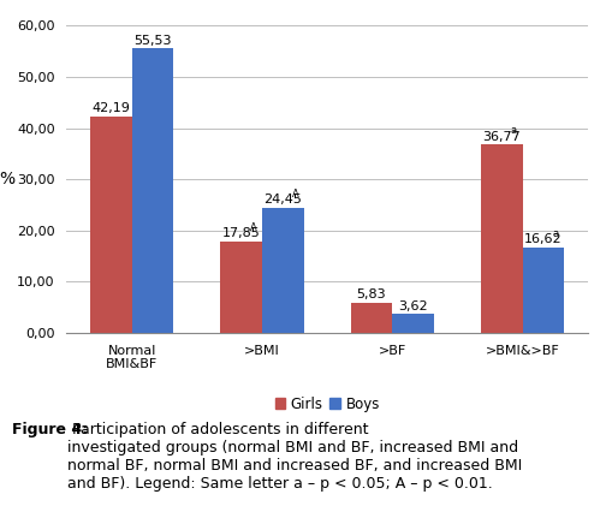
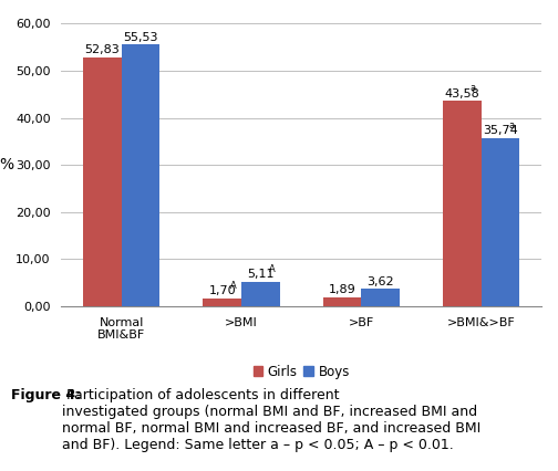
Girls/Normal BMI&BF: 42,19 -> 52,83
Girls/>BMI: 17,85 -> 1,70
Boys/>BMI: 24,45 -> 5,11
Girls/>BF: 5,83 -> 1,89
Girls/>BMI&>BF: 36,77 -> 43,58
Boys/>BMI&>BF: 16,62 -> 35,74
